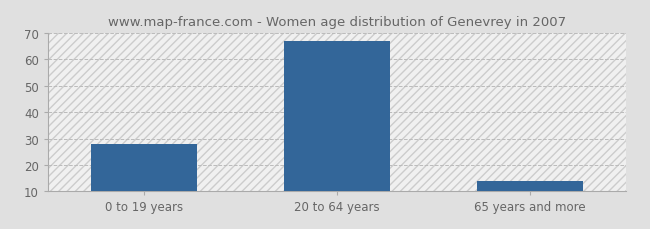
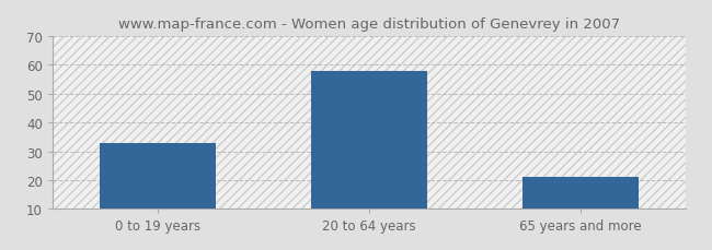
0 to 19 years: 28 -> 33
20 to 64 years: 67 -> 58
65 years and more: 14 -> 21
